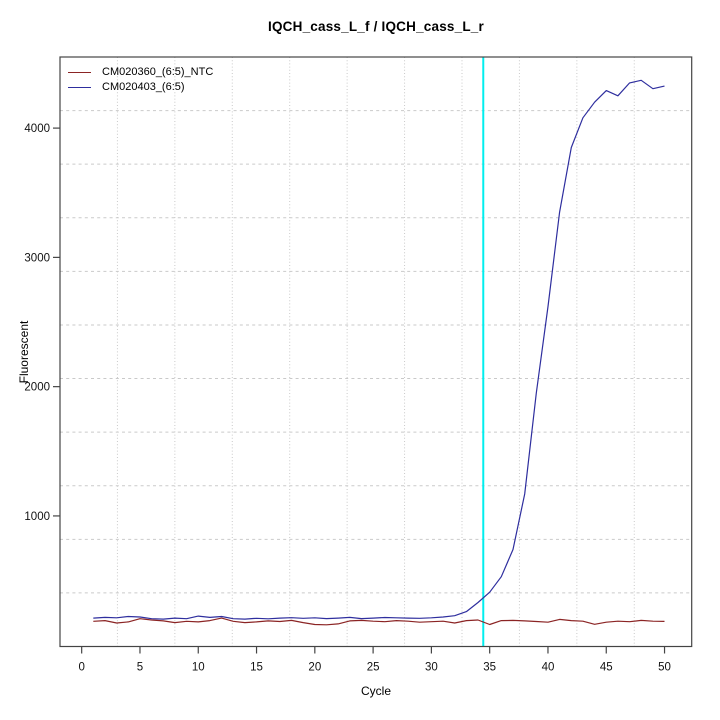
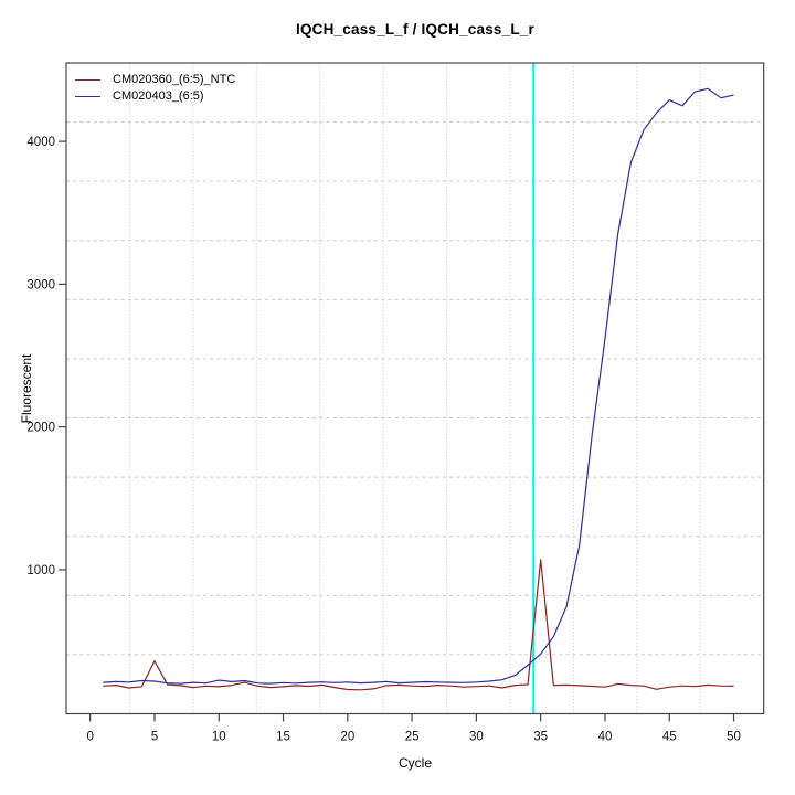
CM020360_(6:5)_NTC/5: 200 -> 360
CM020360_(6:5)_NTC/35: 160 -> 1070
